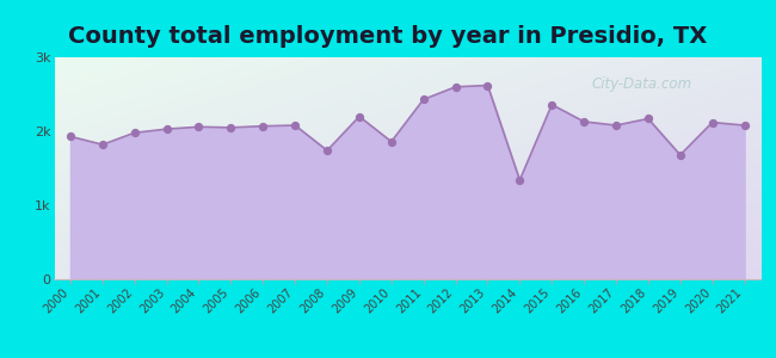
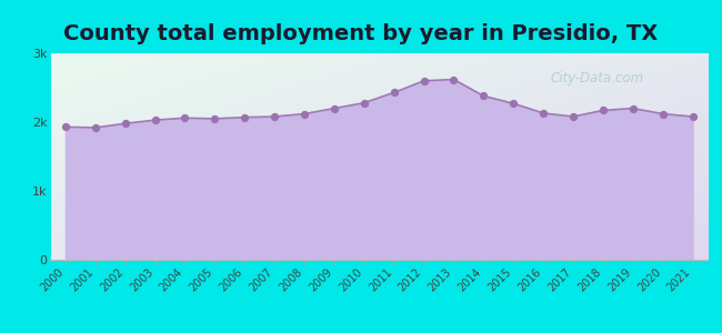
2001: 1.82k -> 1.92k
2008: 1.74k -> 2.12k
2010: 1.86k -> 2.28k
2014: 1.34k -> 2.38k
2015: 2.36k -> 2.27k
2019: 1.68k -> 2.20k
